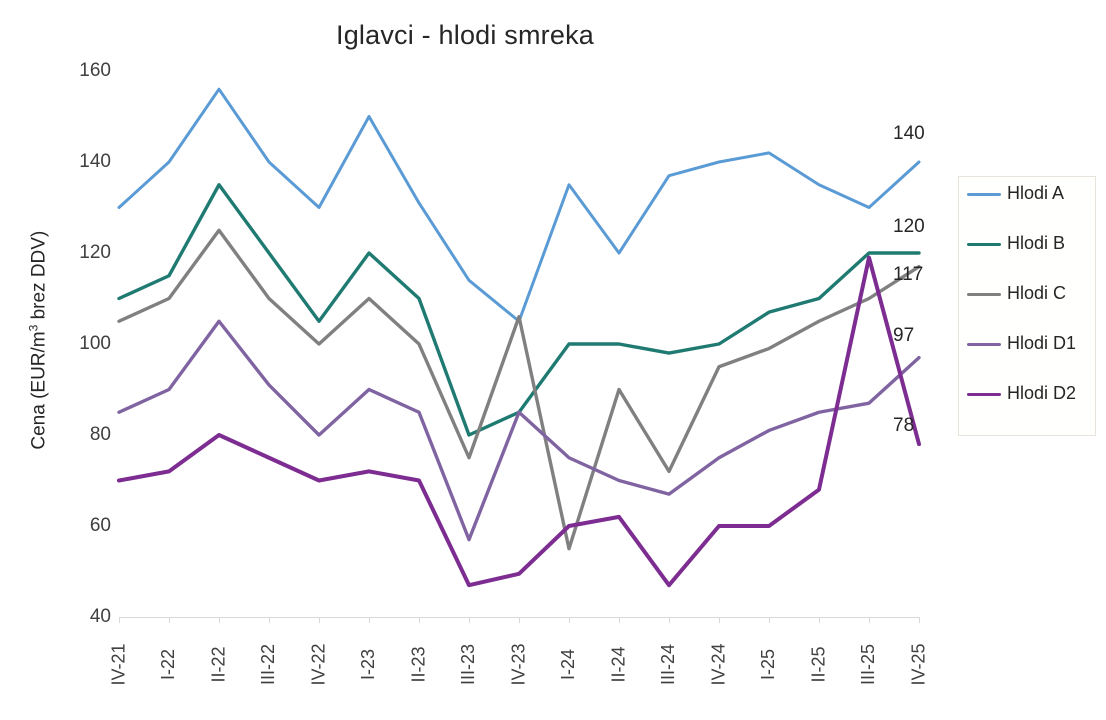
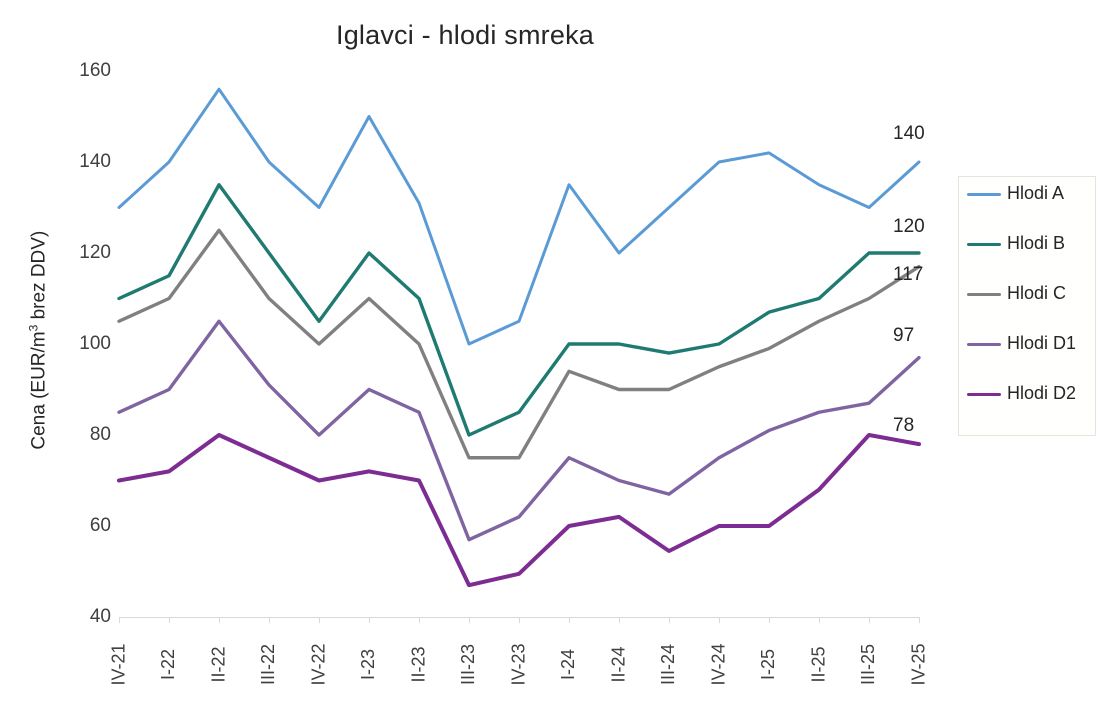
Hlodi A/III-23: 114 -> 100
Hlodi C/IV-23: 106 -> 75
Hlodi D1/IV-23: 85 -> 62
Hlodi C/I-24: 55 -> 94
Hlodi A/III-24: 137 -> 130
Hlodi C/III-24: 72 -> 90
Hlodi D2/III-24: 47 -> 54
Hlodi D2/III-25: 119 -> 80
